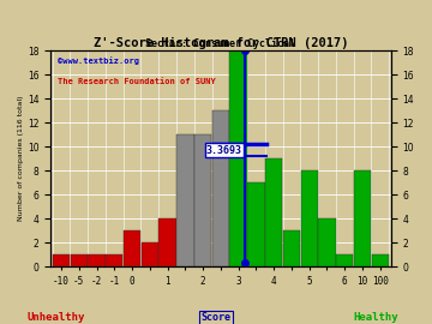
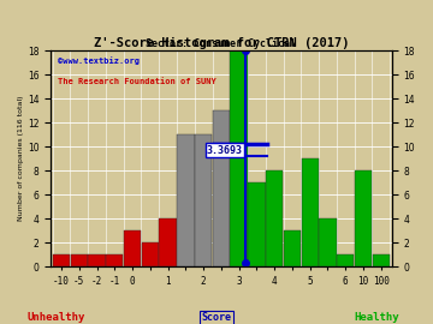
4: 9 -> 8
5: 8 -> 9
